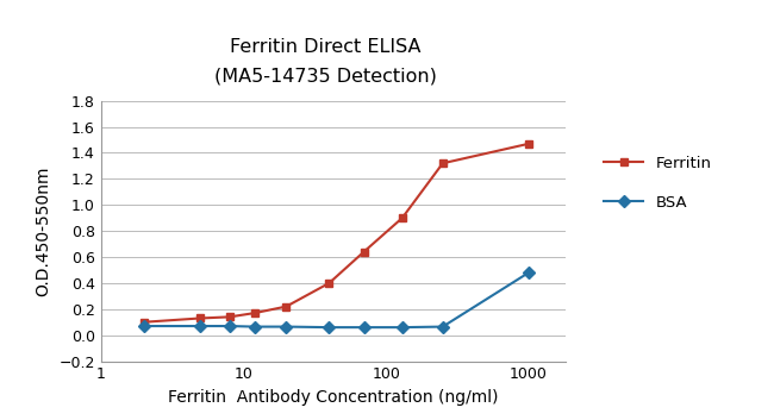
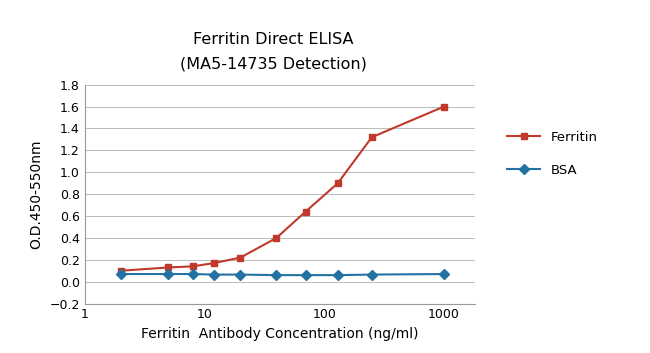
Ferritin/1000: 1.47 -> 1.60
BSA/1000: 0.48 -> 0.07
